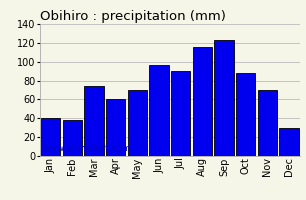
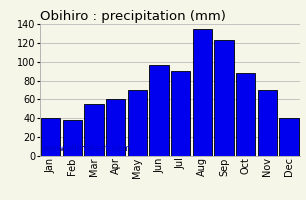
Mar: 74 -> 55
Aug: 116 -> 135
Dec: 30 -> 40
